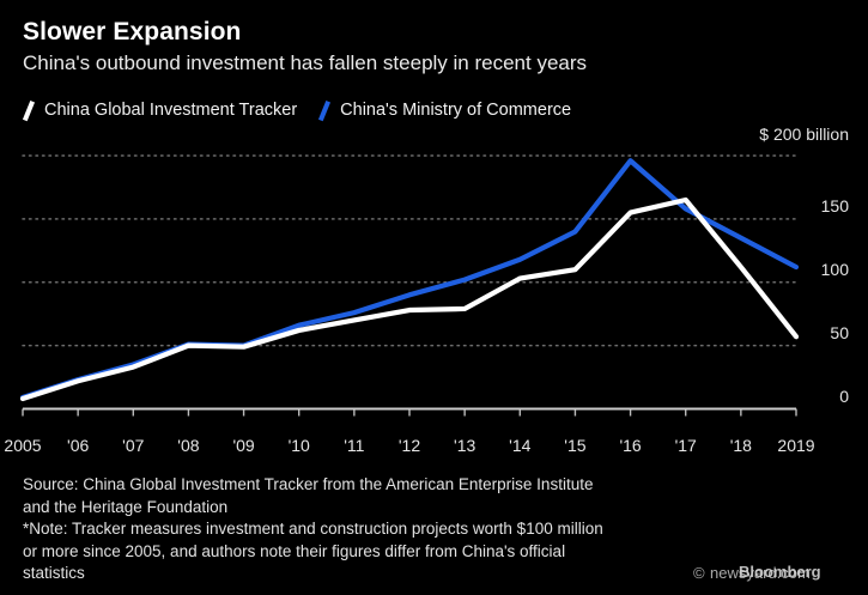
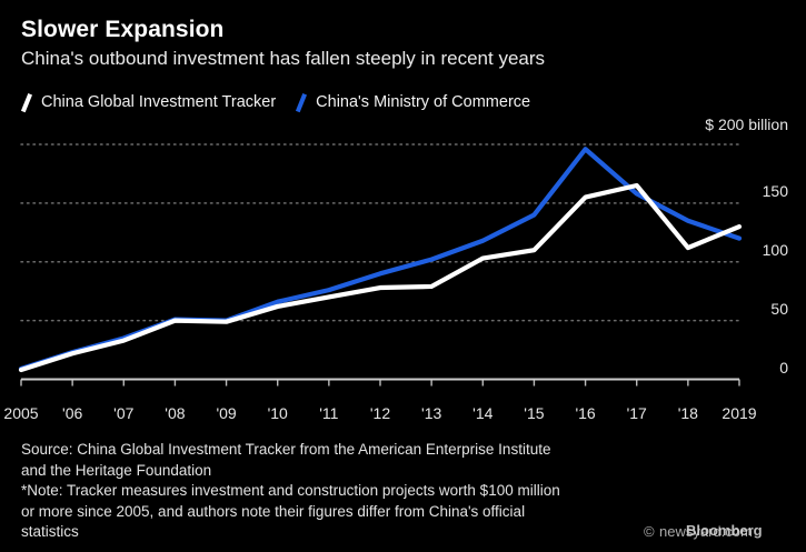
China Global Investment Tracker/2019: 57 -> 130
China's Ministry of Commerce/2019: 112 -> 120
